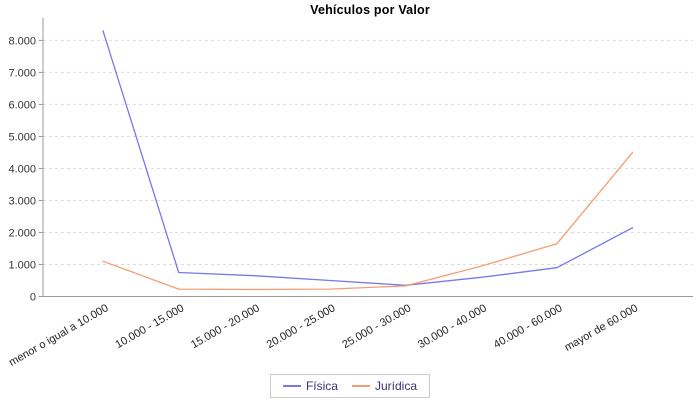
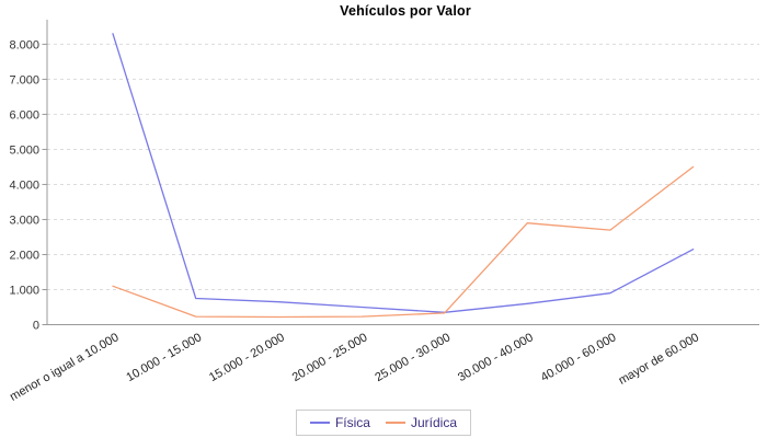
Jurídica/30.000 - 40.000: 1000 -> 2900
Jurídica/40.000 - 60.000: 1600 -> 2700
